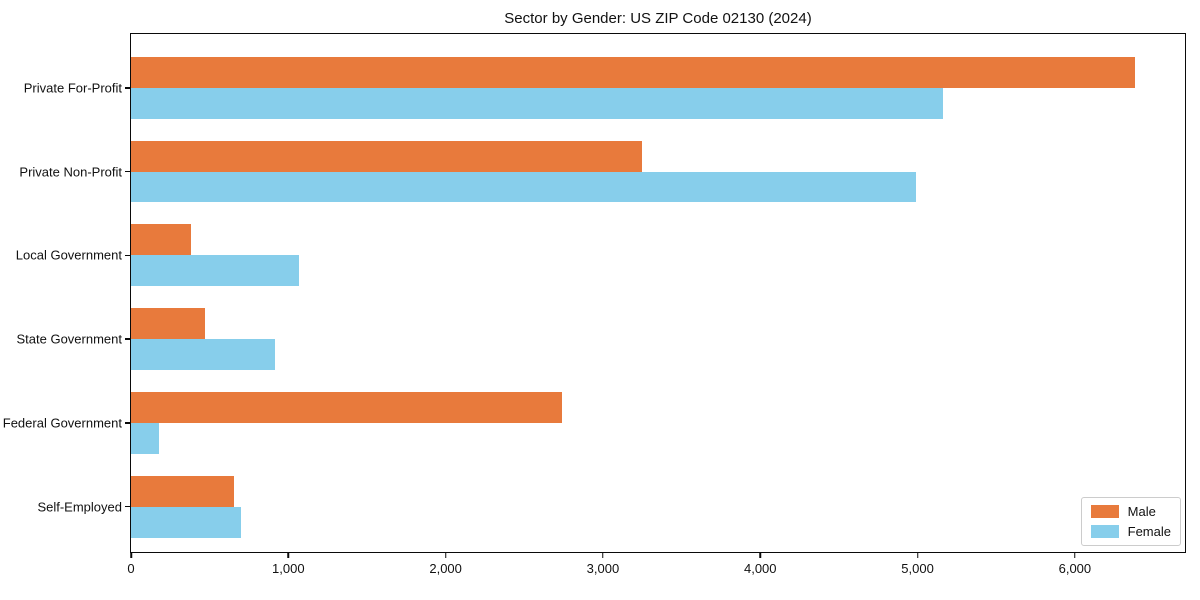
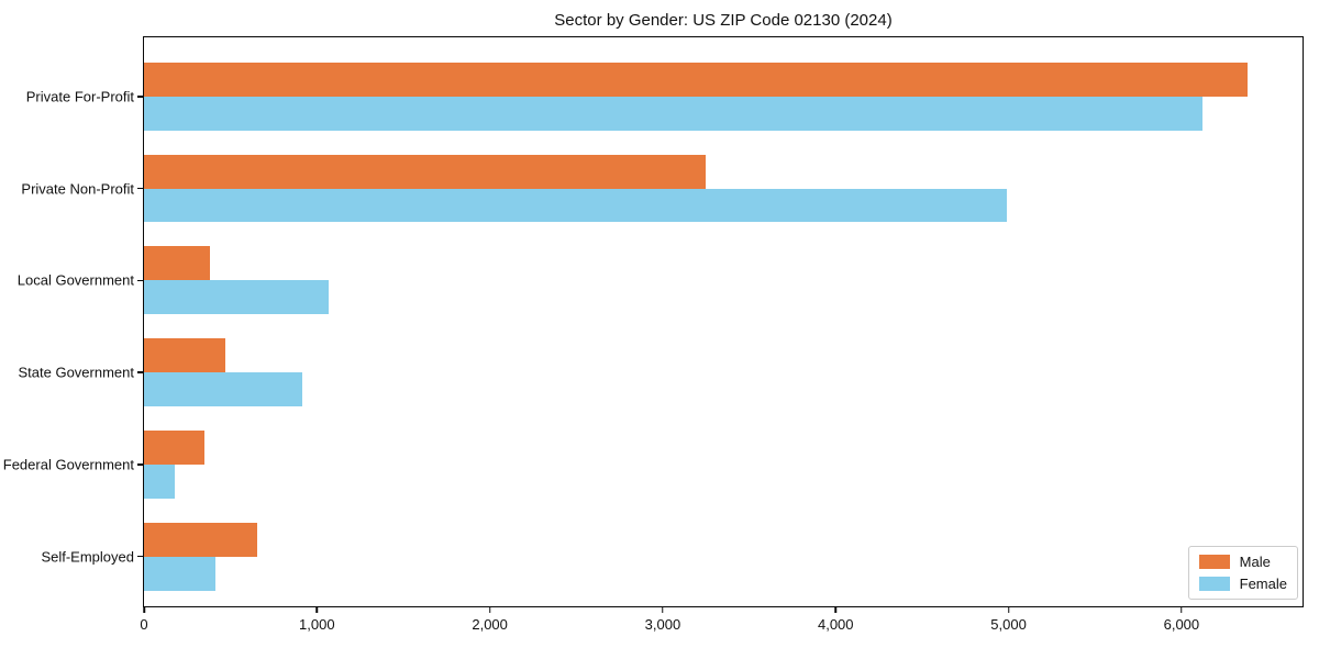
Female/Private For-Profit: 5160 -> 6120
Male/Federal Government: 2740 -> 350
Female/Self-Employed: 700 -> 420
